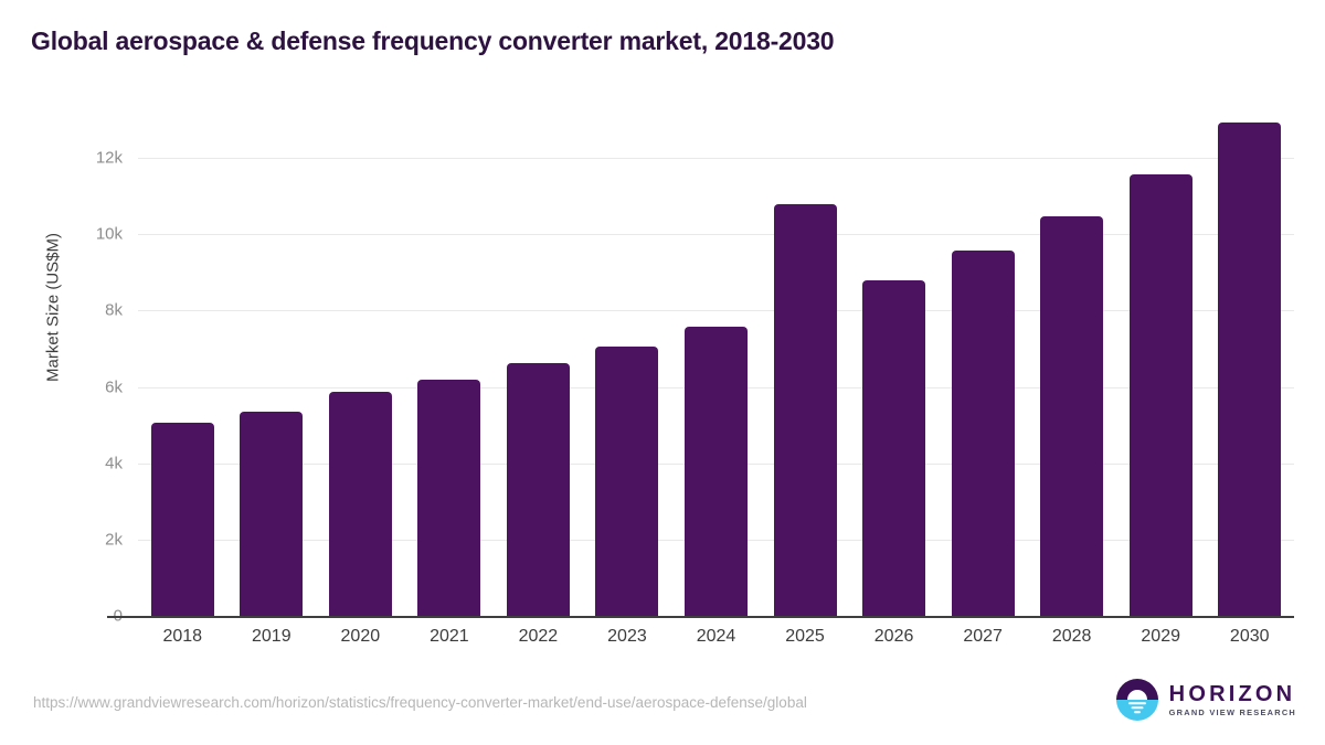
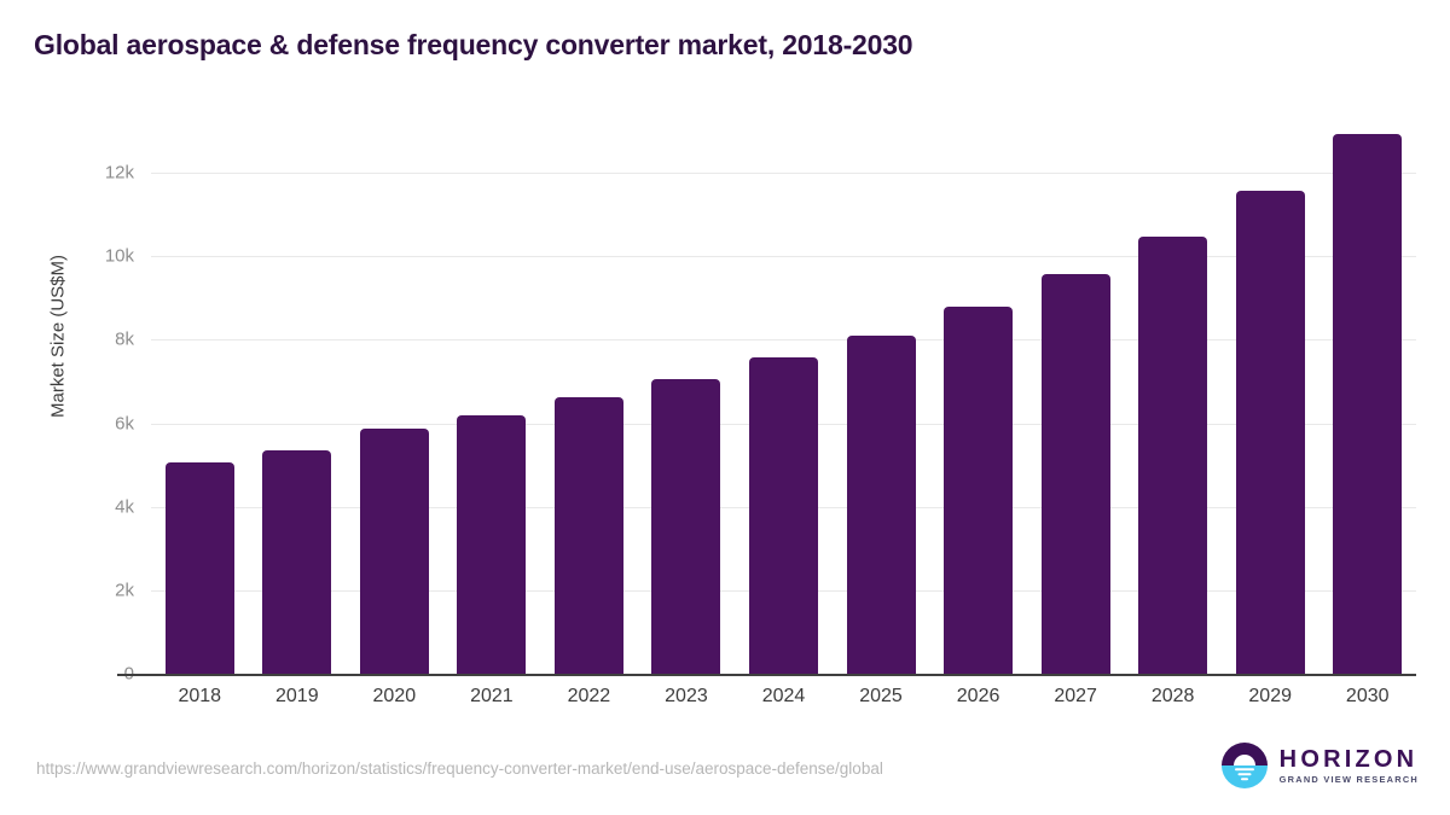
2025: 10.8k -> 8.1k
